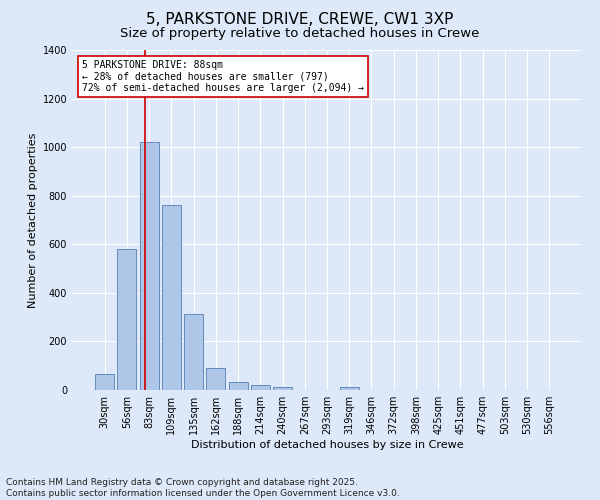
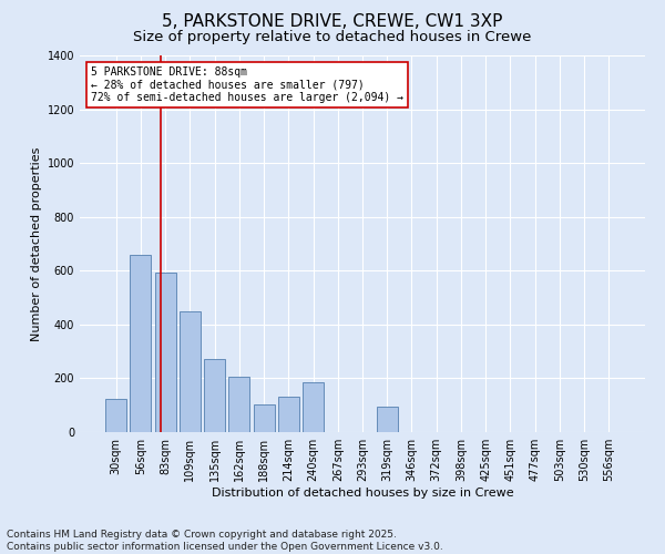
30sqm: 65 -> 125
56sqm: 580 -> 660
83sqm: 1020 -> 595
109sqm: 760 -> 450
135sqm: 315 -> 270
162sqm: 90 -> 205
188sqm: 35 -> 105
214sqm: 22 -> 130
240sqm: 12 -> 185
319sqm: 14 -> 95
